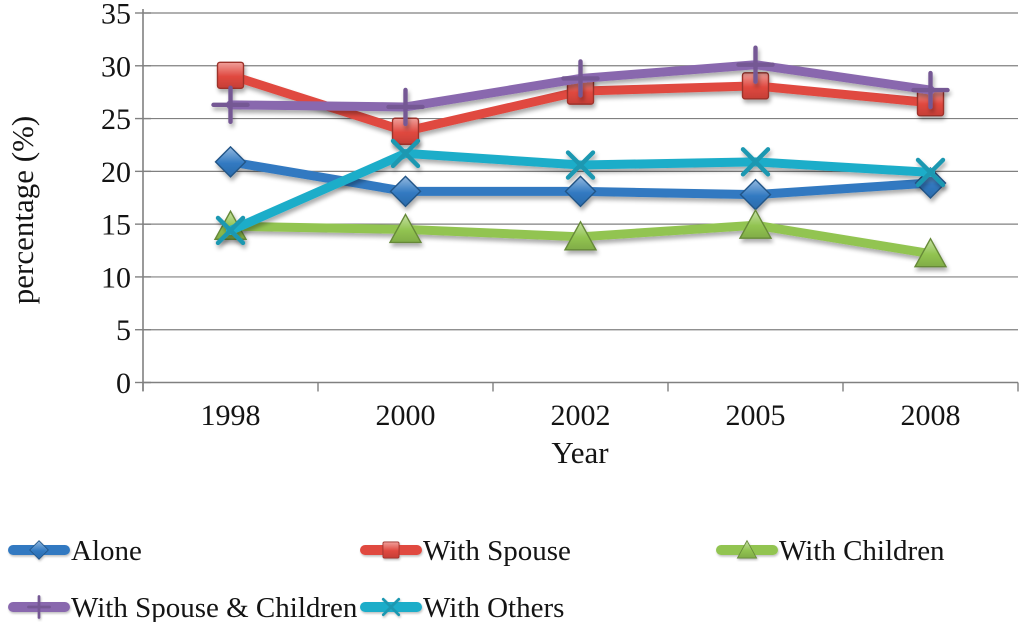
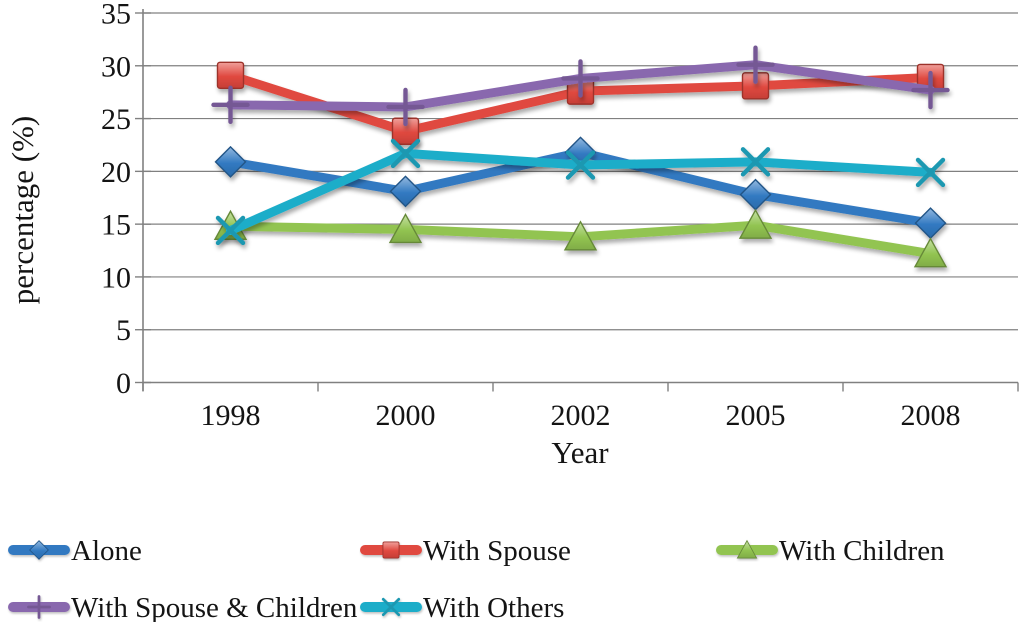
Alone/2002: 18.1 -> 21.8
Alone/2008: 18.9 -> 15.1
With Spouse/2008: 26.5 -> 28.9
